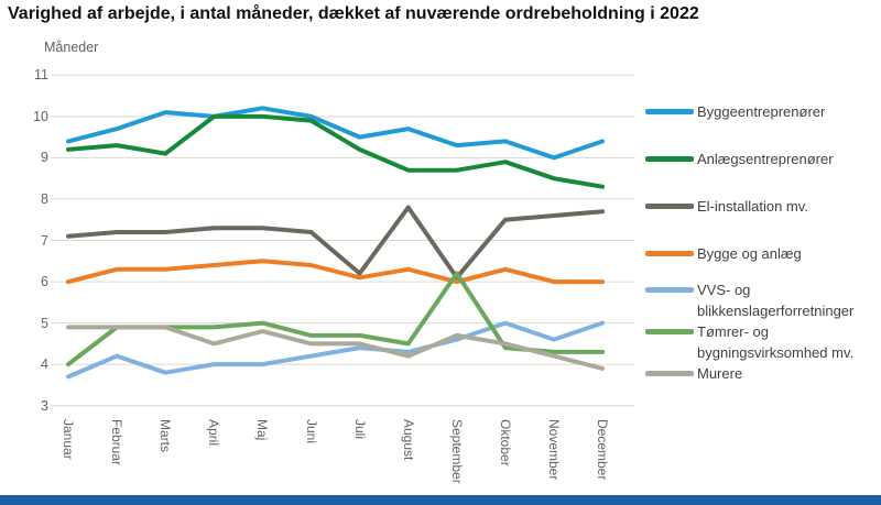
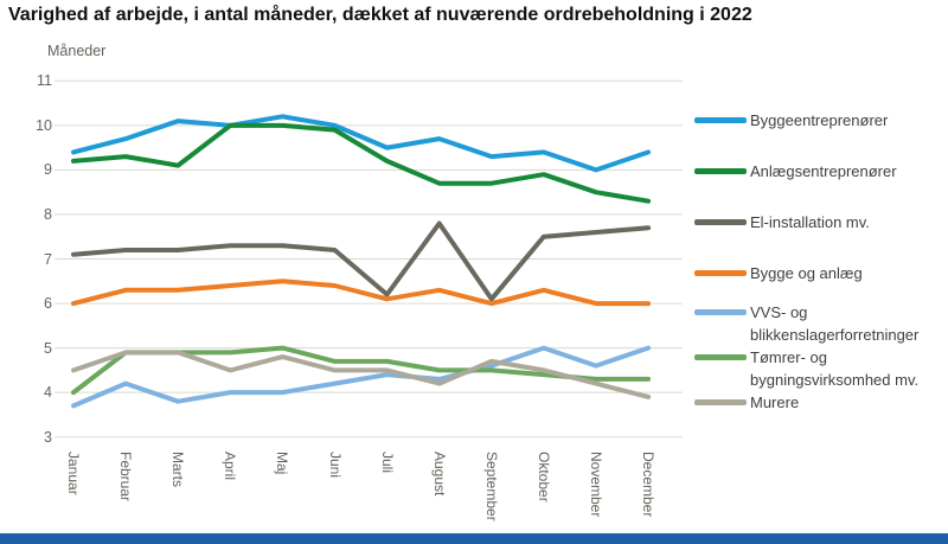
Murere/Januar: 4.9 -> 4.5
Tømrer- og bygningsvirksomhed mv./September: 6.2 -> 4.5
